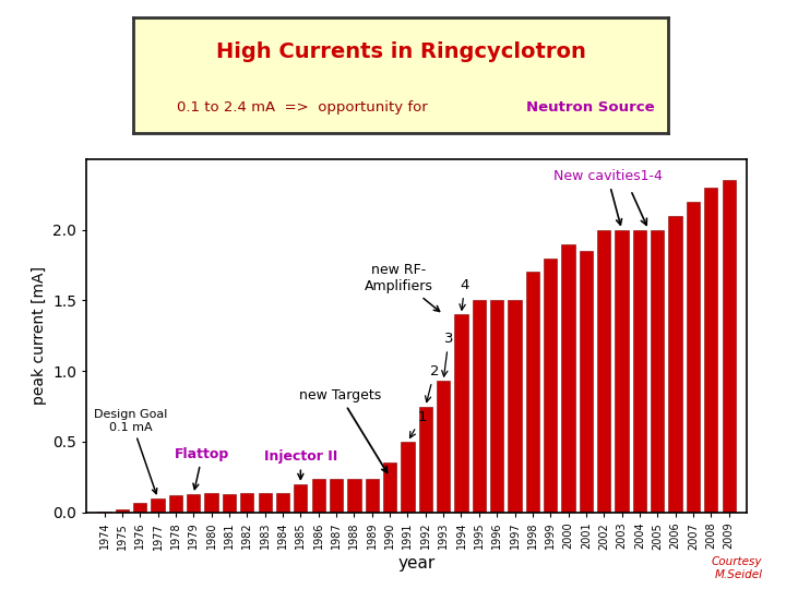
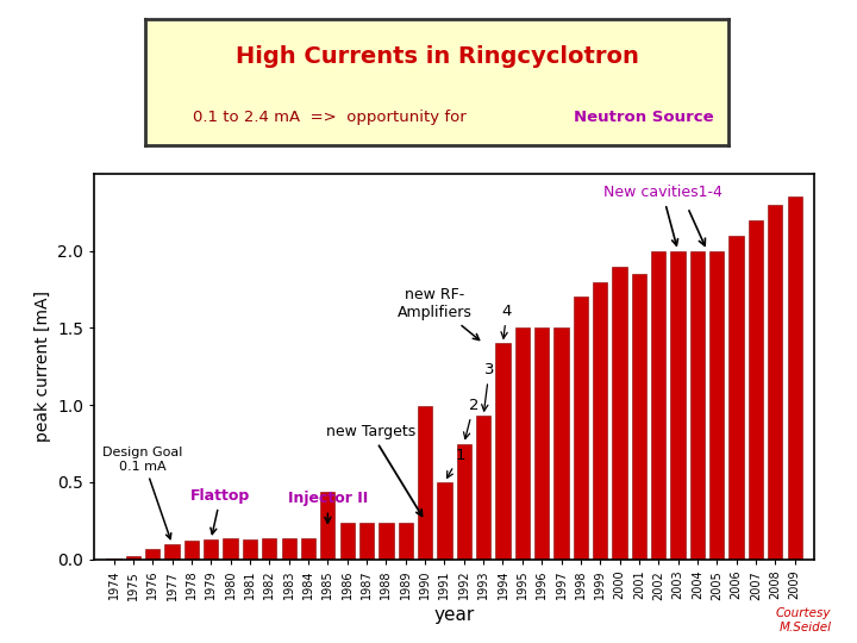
1985: 0.20 -> 0.44
1990: 0.35 -> 0.99
